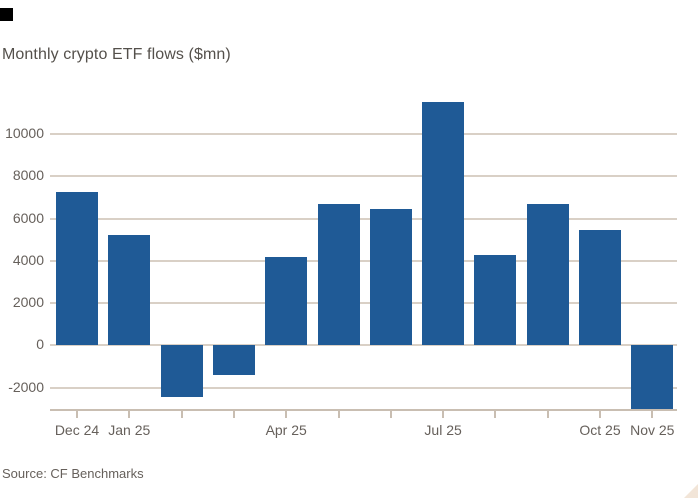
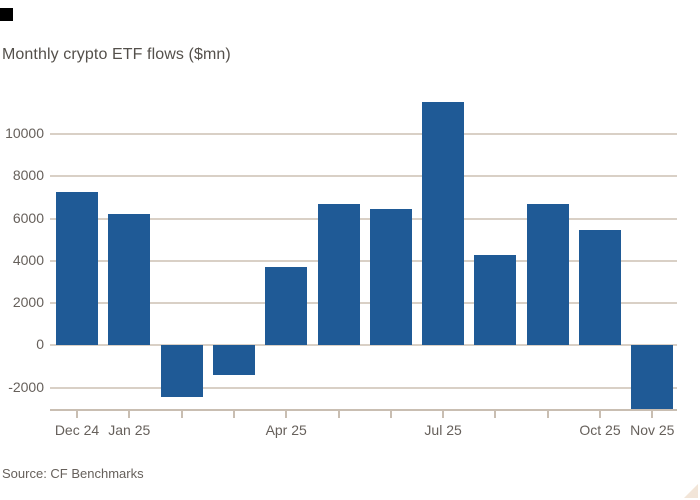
Jan 25: 5200 -> 6200
Apr 25: 4200 -> 3700
